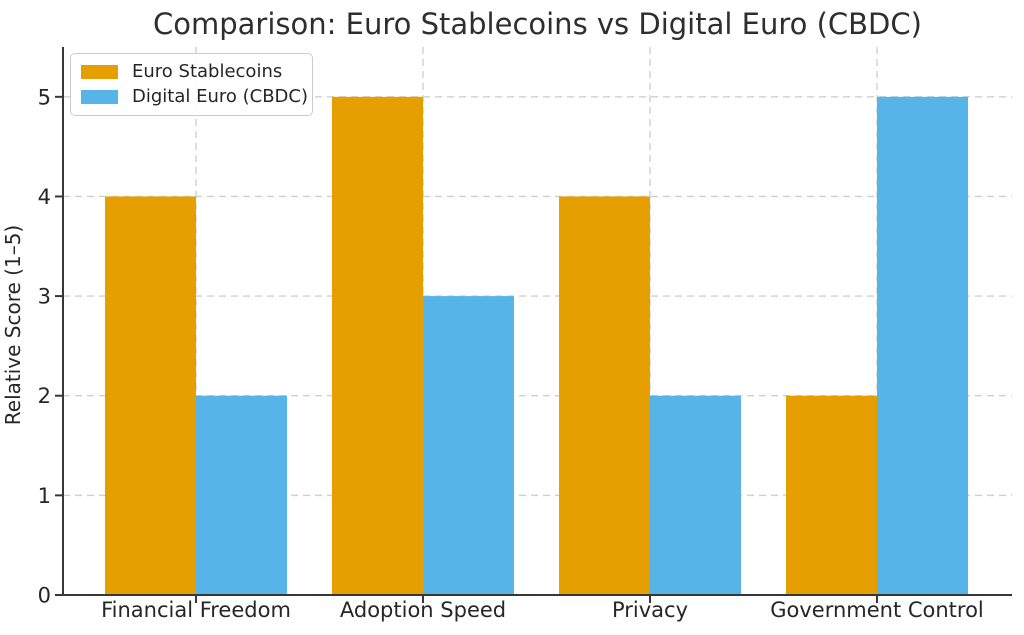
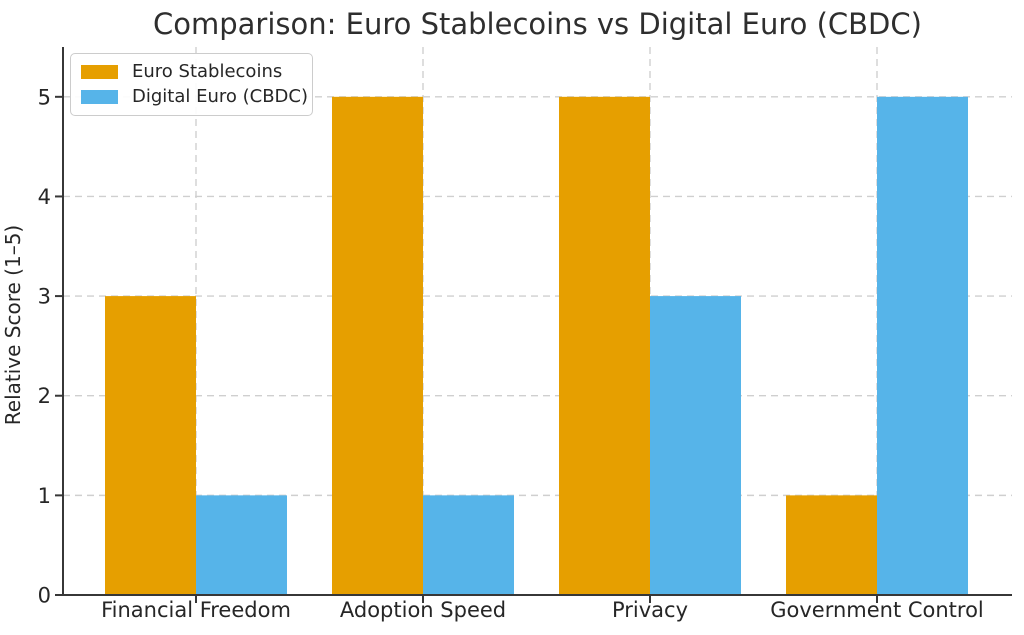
Euro Stablecoins/Financial Freedom: 4 -> 3
Digital Euro (CBDC)/Financial Freedom: 2 -> 1
Digital Euro (CBDC)/Adoption Speed: 3 -> 1
Euro Stablecoins/Privacy: 4 -> 5
Digital Euro (CBDC)/Privacy: 2 -> 3
Euro Stablecoins/Government Control: 2 -> 1
